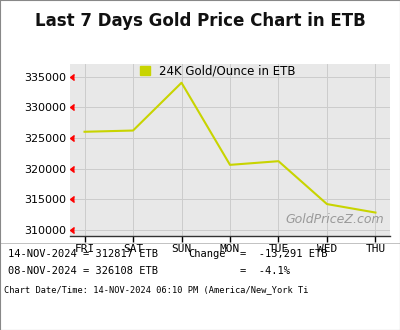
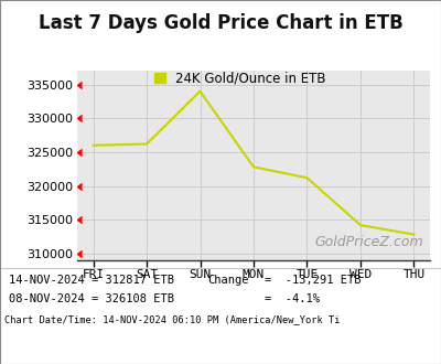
MON: 320600 -> 322800
